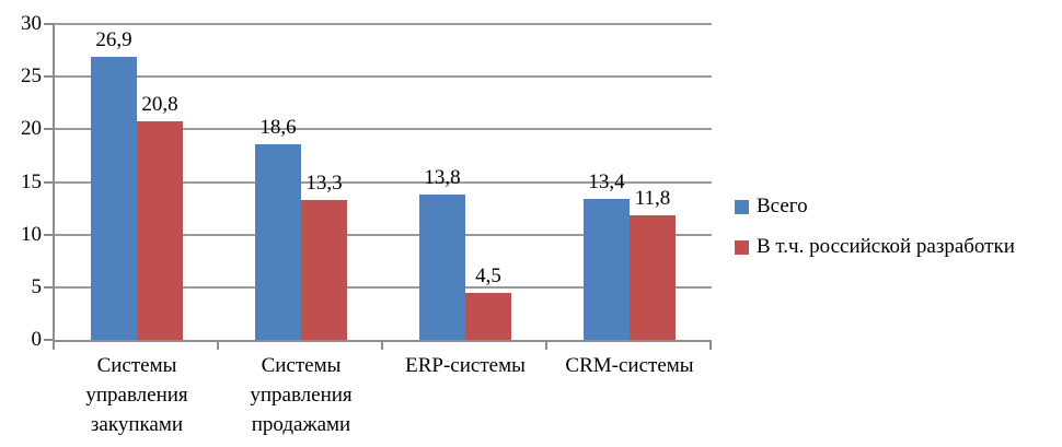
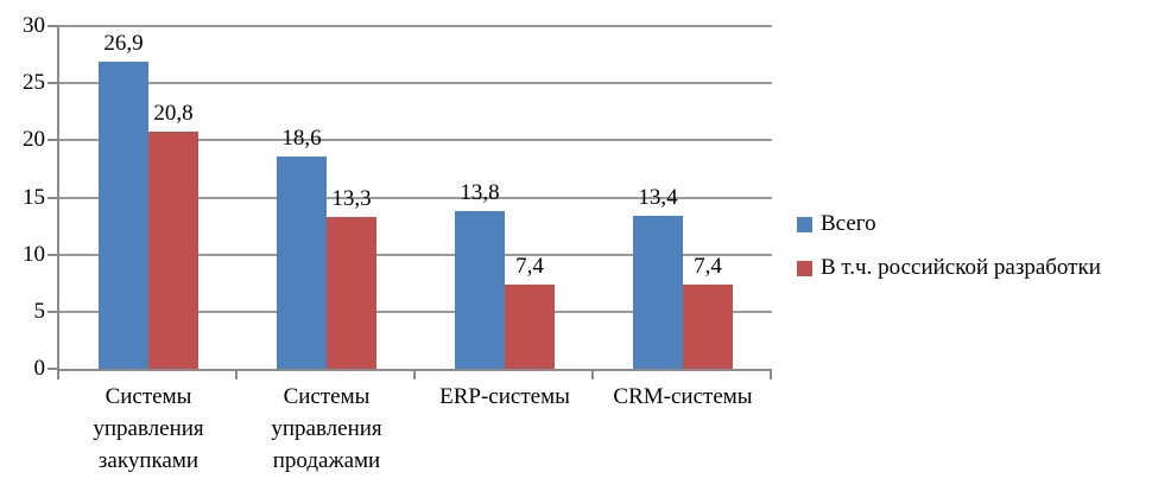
В т.ч. российской разработки/ERP-системы: 4,5 -> 7,4
В т.ч. российской разработки/CRM-системы: 11,8 -> 7,4
